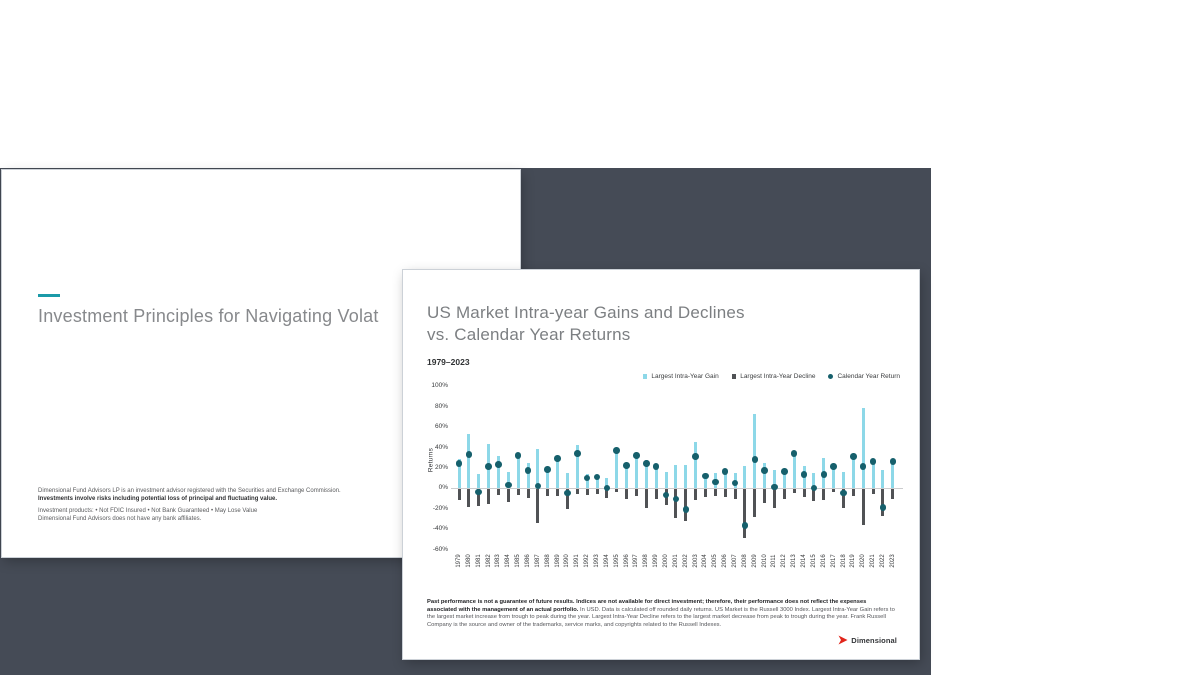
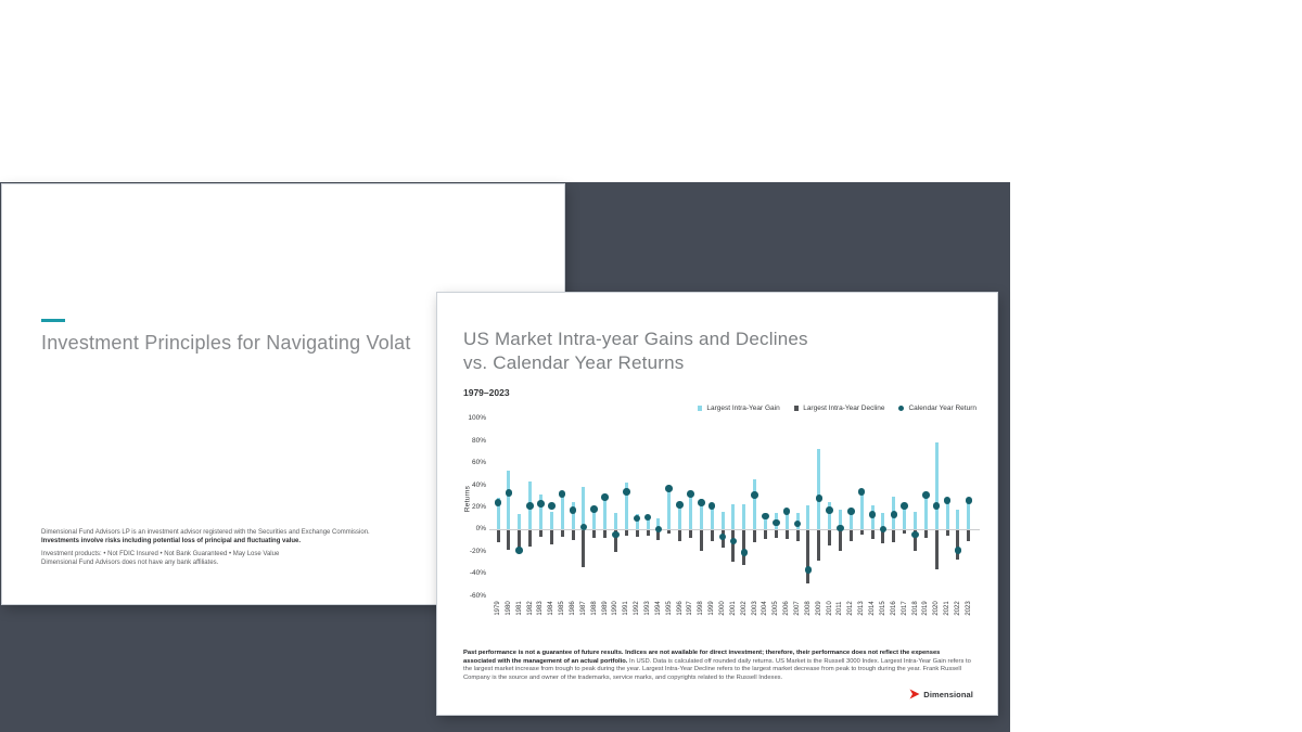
Calendar Year Return/1981: -4% -> -19%
Calendar Year Return/1984: 3% -> 21%
